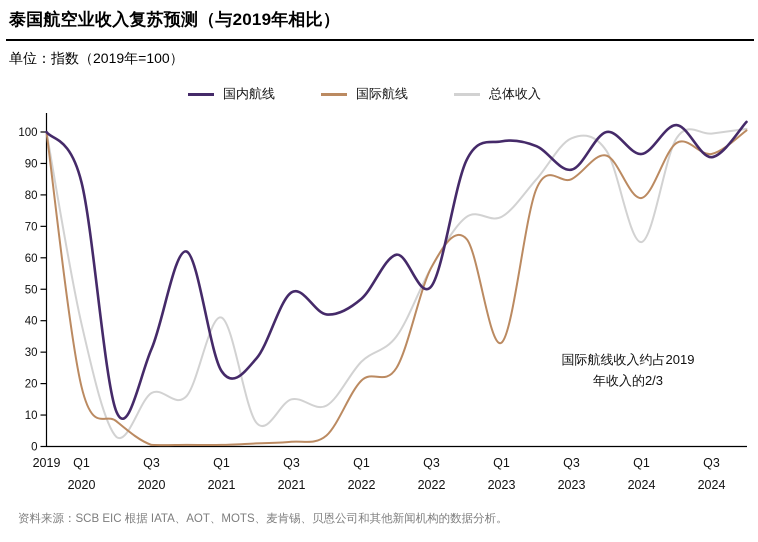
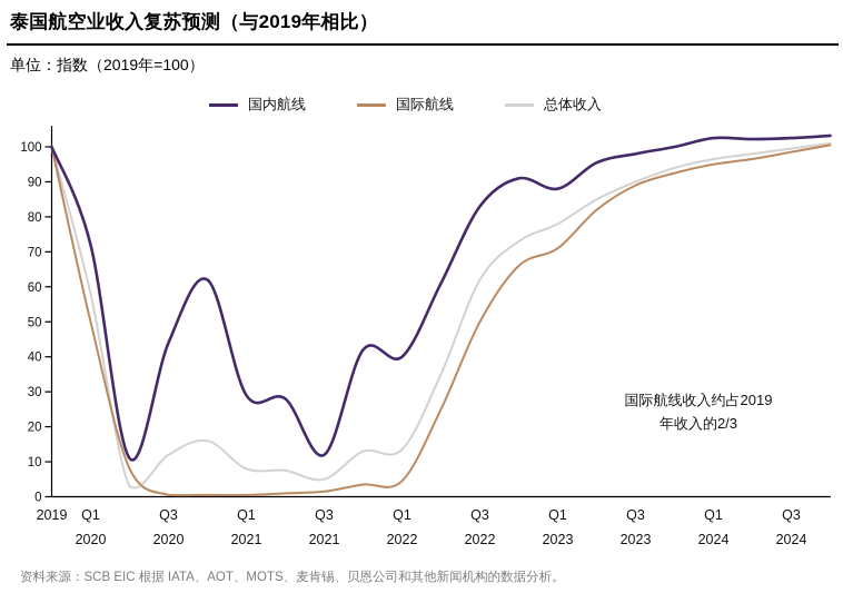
国内航线/Q1 2020: 84 -> 72
国际航线/Q1 2020: 19 -> 50
总体收入/Q1 2020: 39 -> 58
国内航线/Q3 2020: 31 -> 44
总体收入/Q3 2020: 17 -> 12
国内航线/Q1 2021: 24 -> 29
总体收入/Q1 2021: 41 -> 8
国内航线/Q3 2021: 49 -> 12
总体收入/Q3 2021: 15 -> 5
国内航线/Q1 2022: 47 -> 40
国际航线/Q1 2022: 21 -> 4
总体收入/Q1 2022: 27 -> 14
国内航线/Q3 2022: 51 -> 83
国际航线/Q3 2022: 57 -> 50
总体收入/Q3 2022: 57 -> 62
国内航线/Q1 2023: 97 -> 88
国际航线/Q1 2023: 33 -> 71
总体收入/Q1 2023: 73 -> 78
国内航线/Q3 2023: 88 -> 98
国际航线/Q3 2023: 85 -> 89
总体收入/Q3 2023: 98 -> 90
国内航线/Q1 2024: 93 -> 102
国际航线/Q1 2024: 79 -> 95
总体收入/Q1 2024: 65 -> 96
国内航线/Q3 2024: 92 -> 102
国际航线/Q3 2024: 93 -> 98
